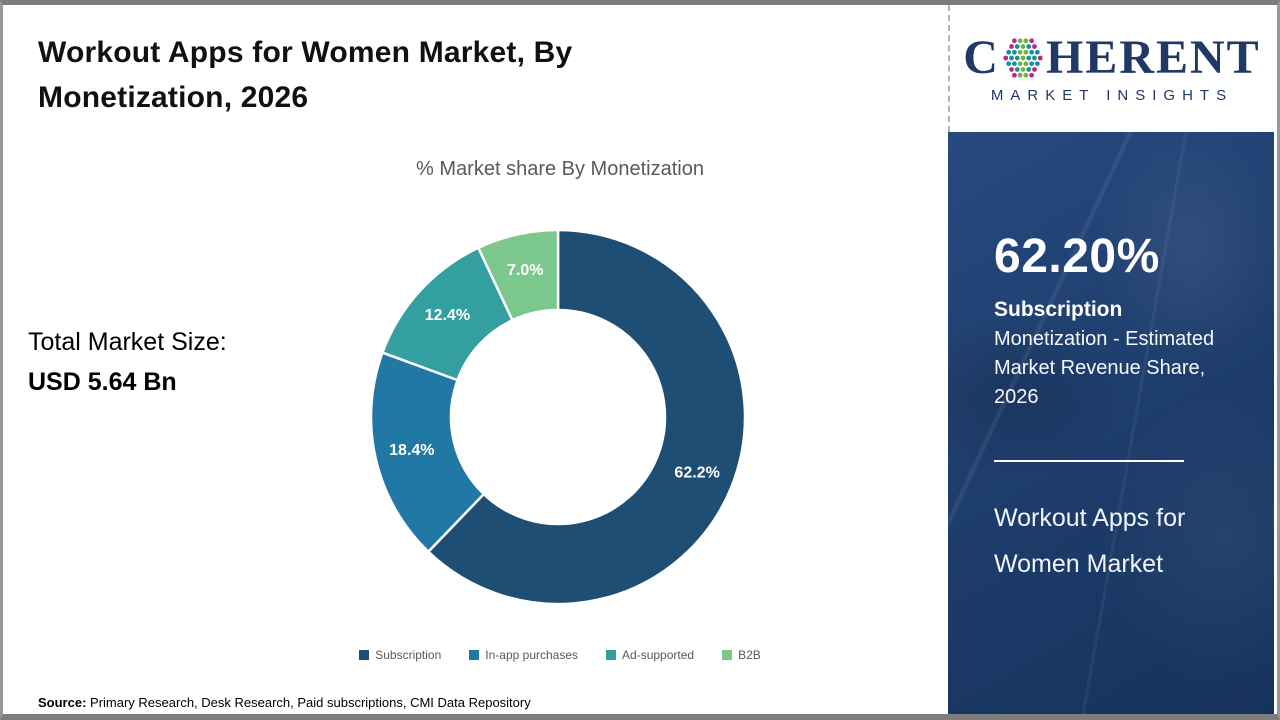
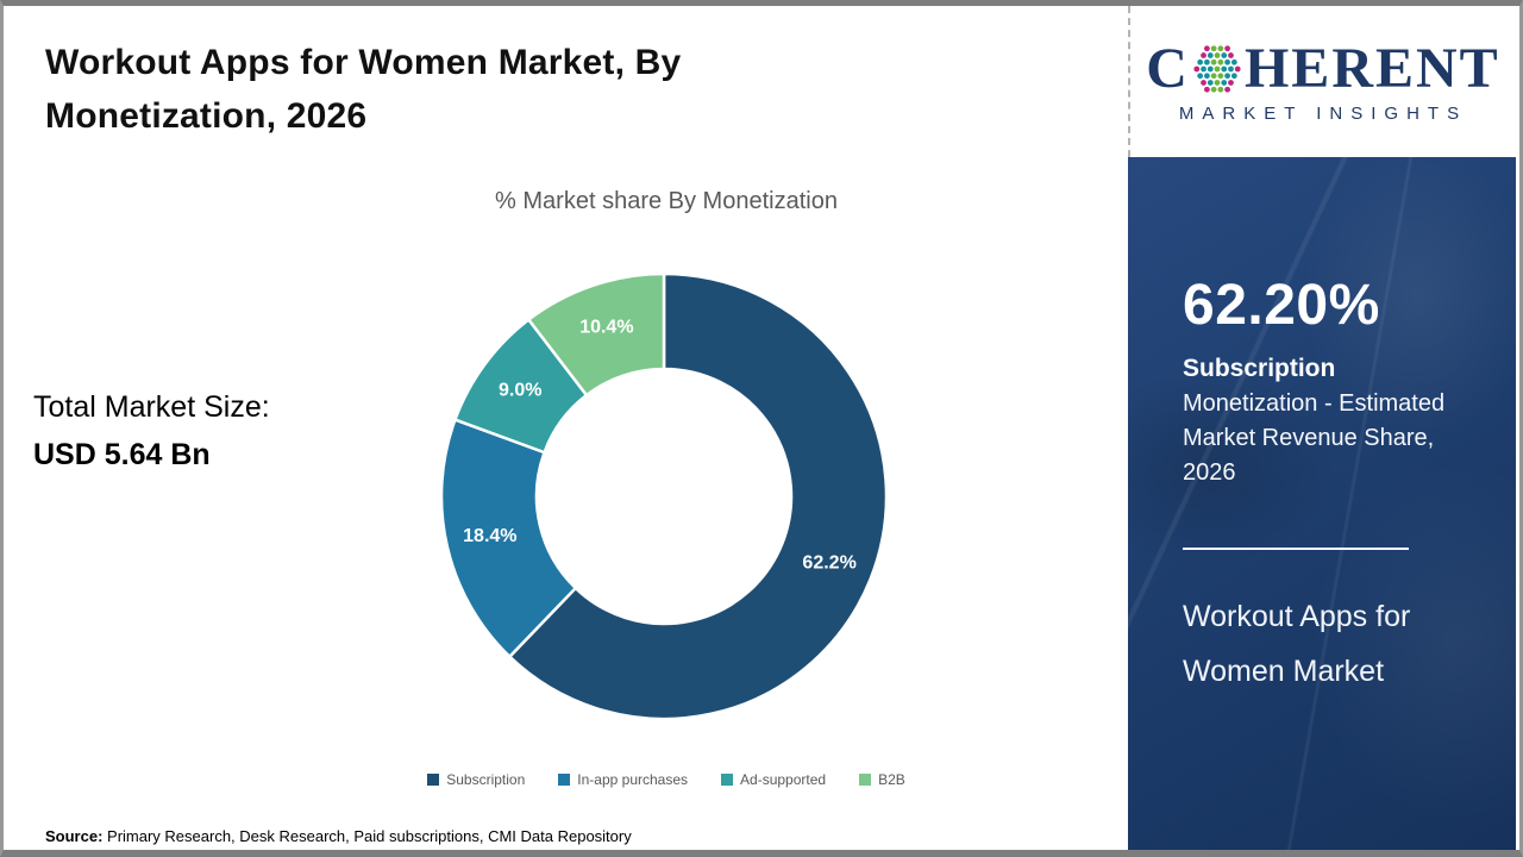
Ad-supported: 12.4% -> 9.0%
B2B: 7.0% -> 10.4%
